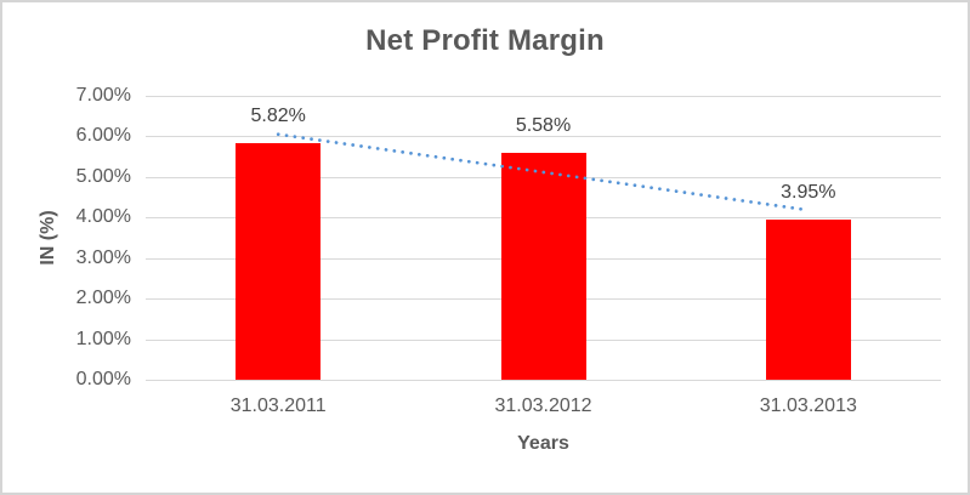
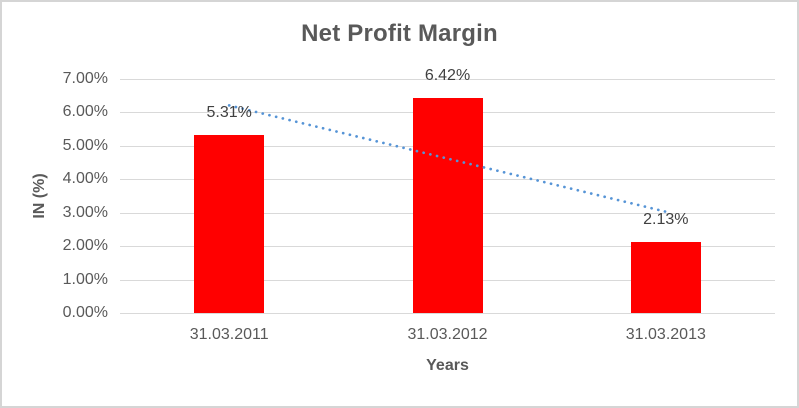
31.03.2011: 5.82% -> 5.31%
31.03.2012: 5.58% -> 6.42%
31.03.2013: 3.95% -> 2.13%
